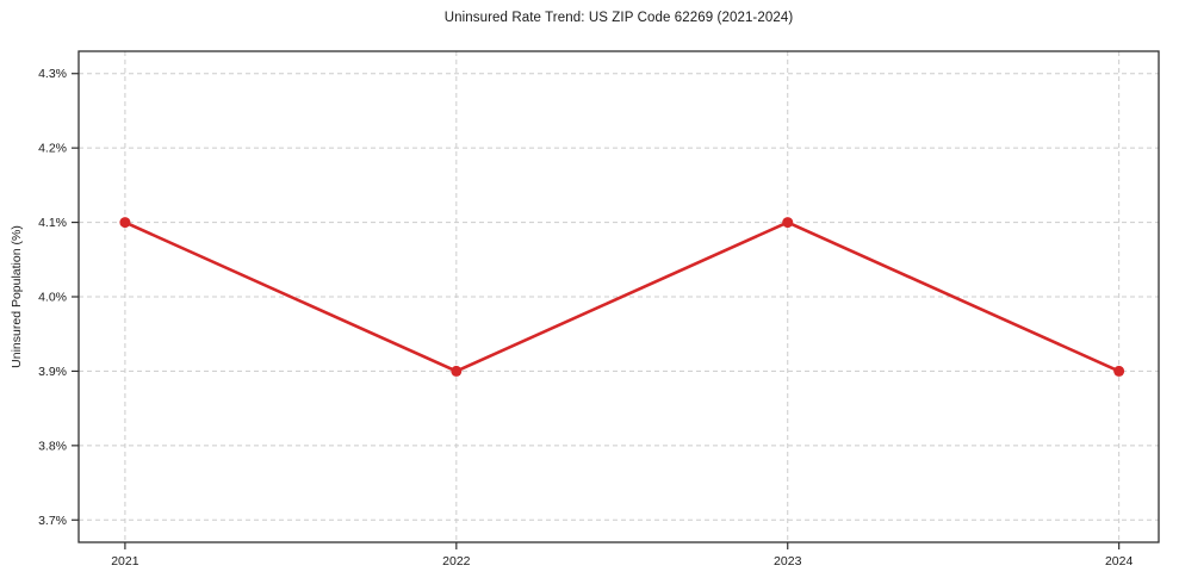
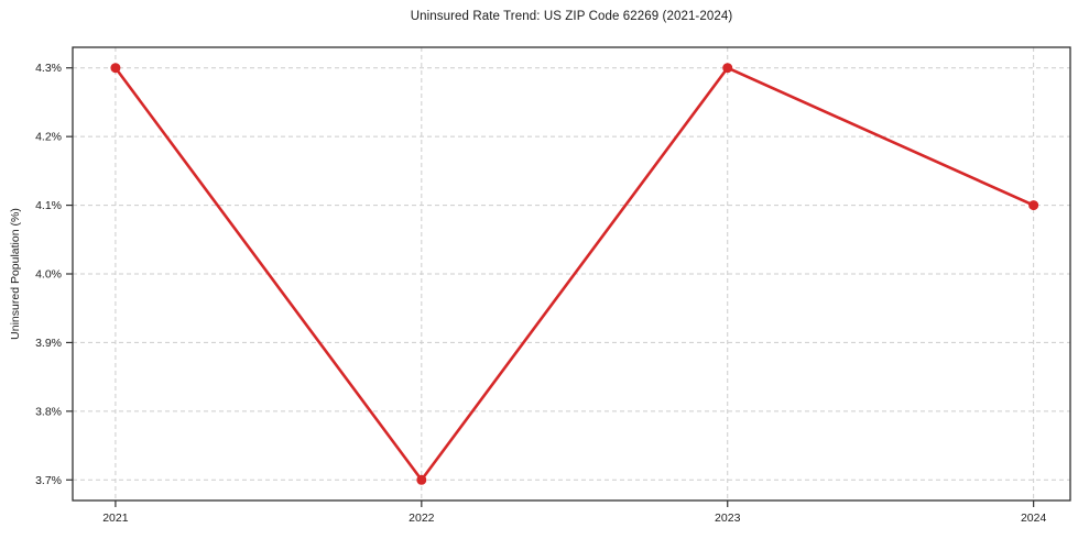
2021: 4.1% -> 4.3%
2022: 3.9% -> 3.7%
2023: 4.1% -> 4.3%
2024: 3.9% -> 4.1%
